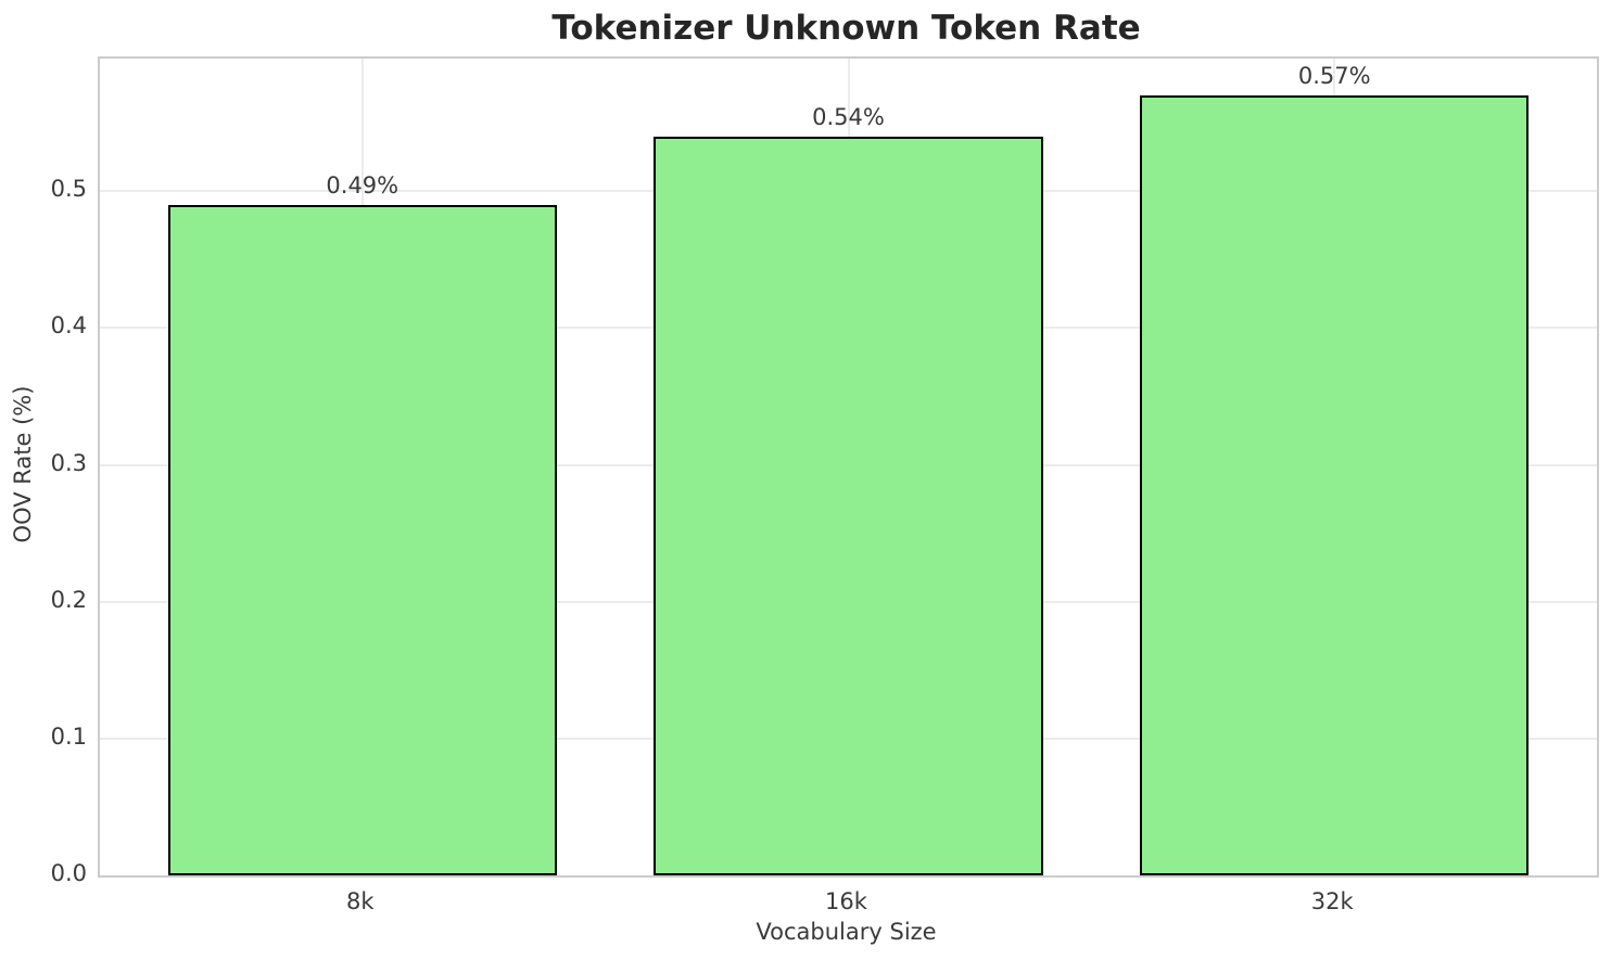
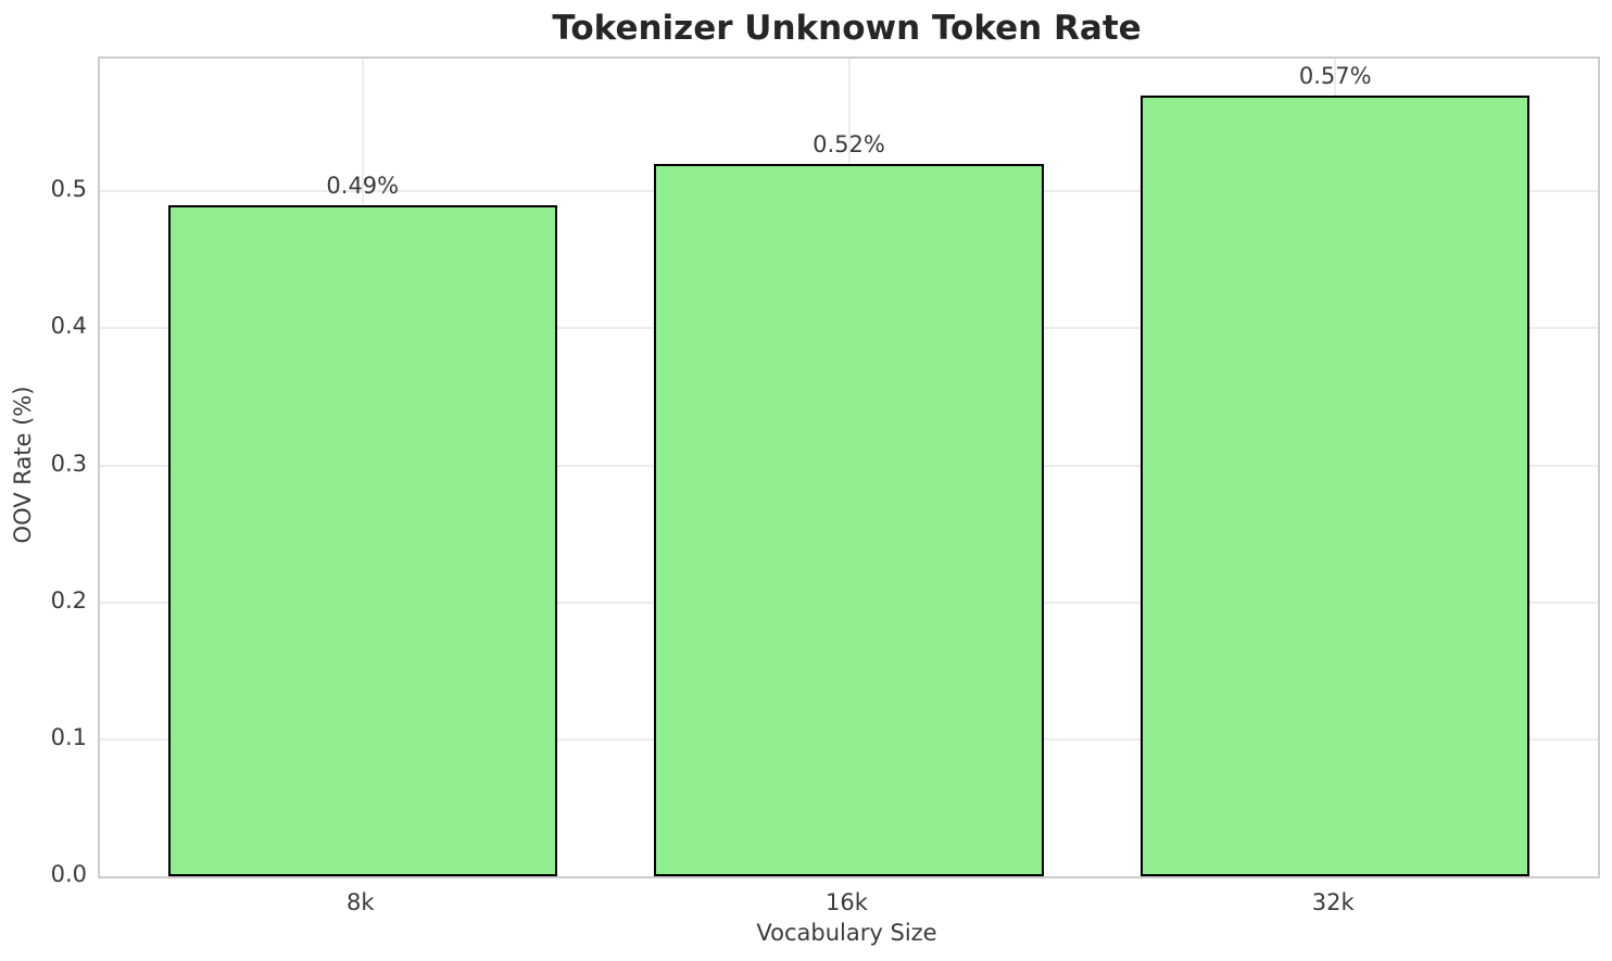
16k: 0.54% -> 0.52%
